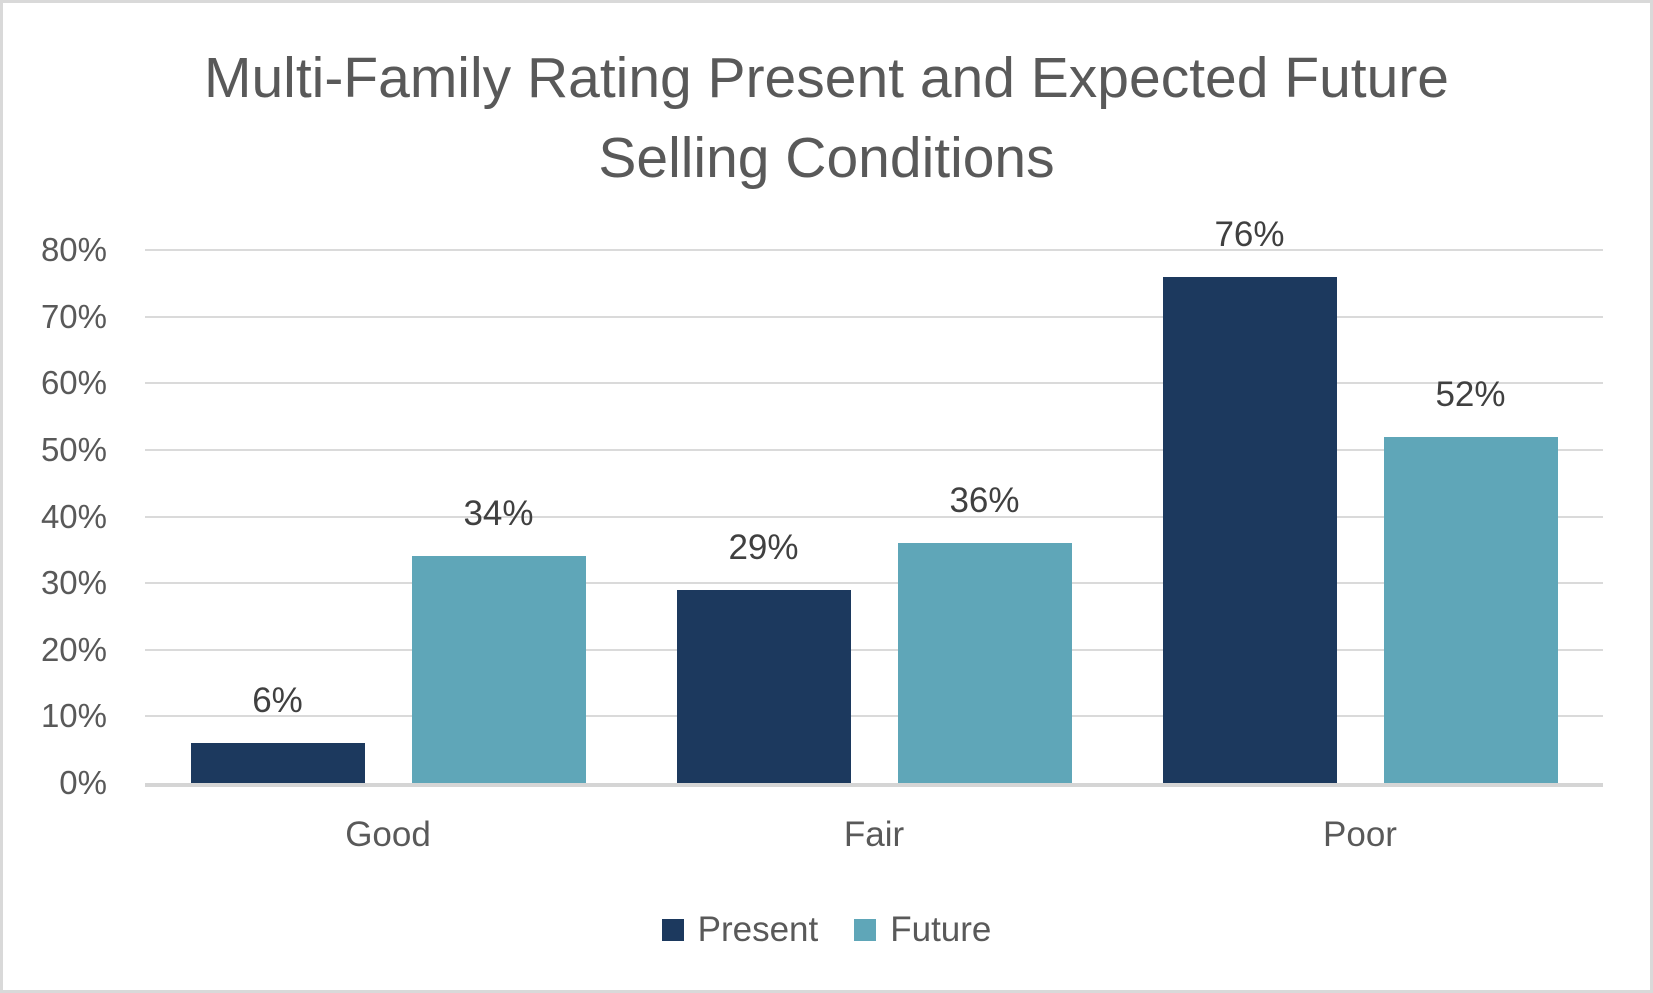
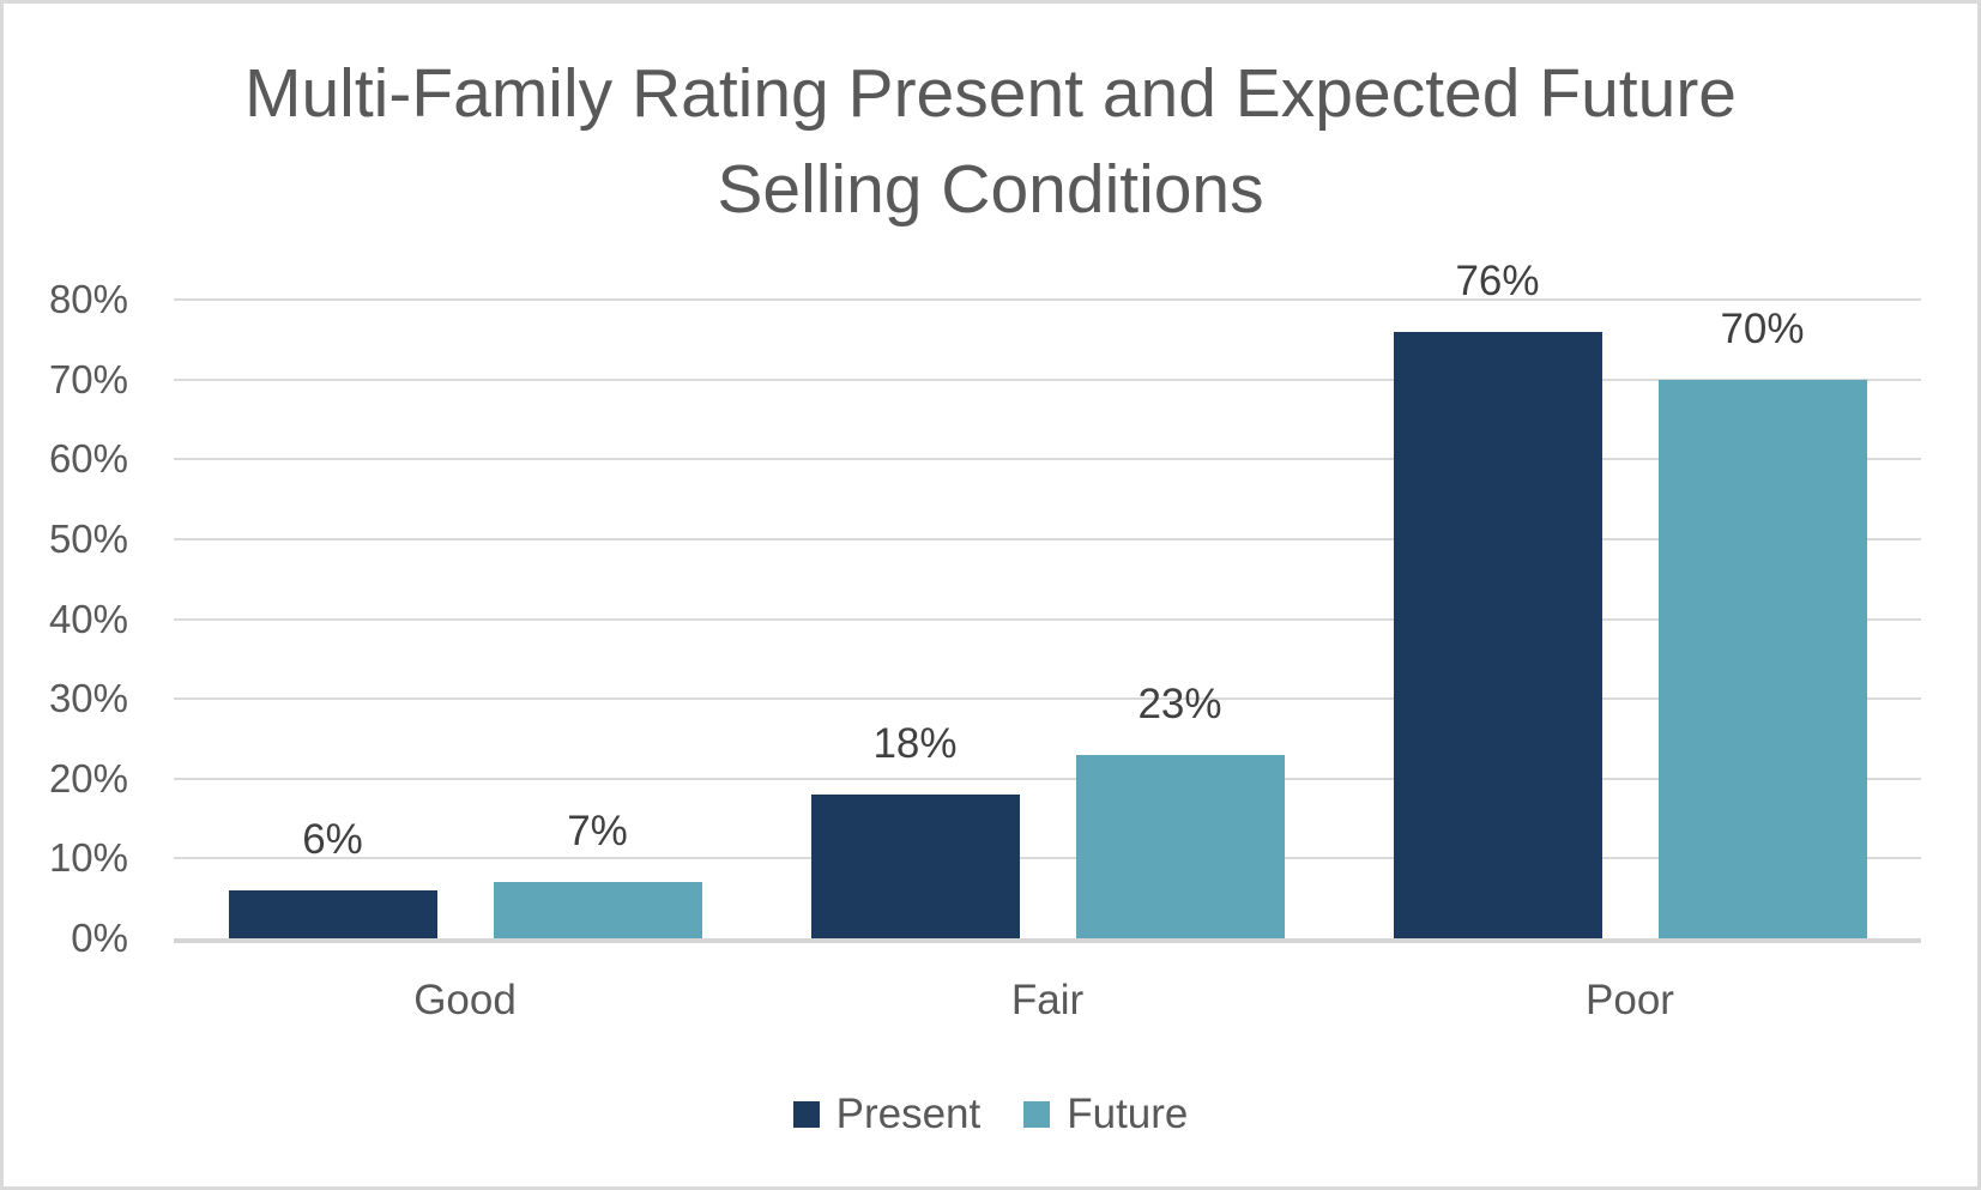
Future/Good: 34% -> 7%
Present/Fair: 29% -> 18%
Future/Fair: 36% -> 23%
Future/Poor: 52% -> 70%
